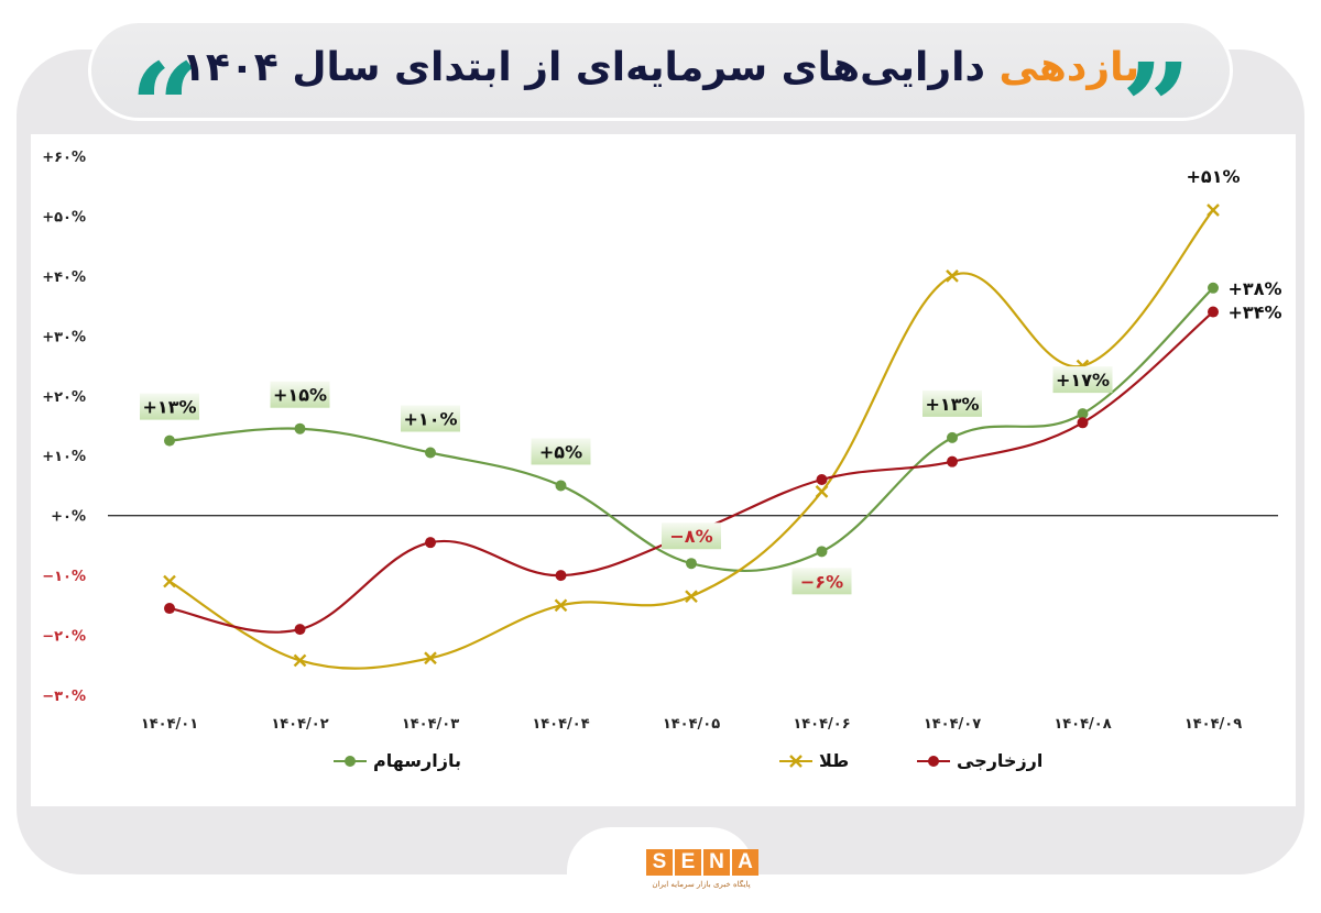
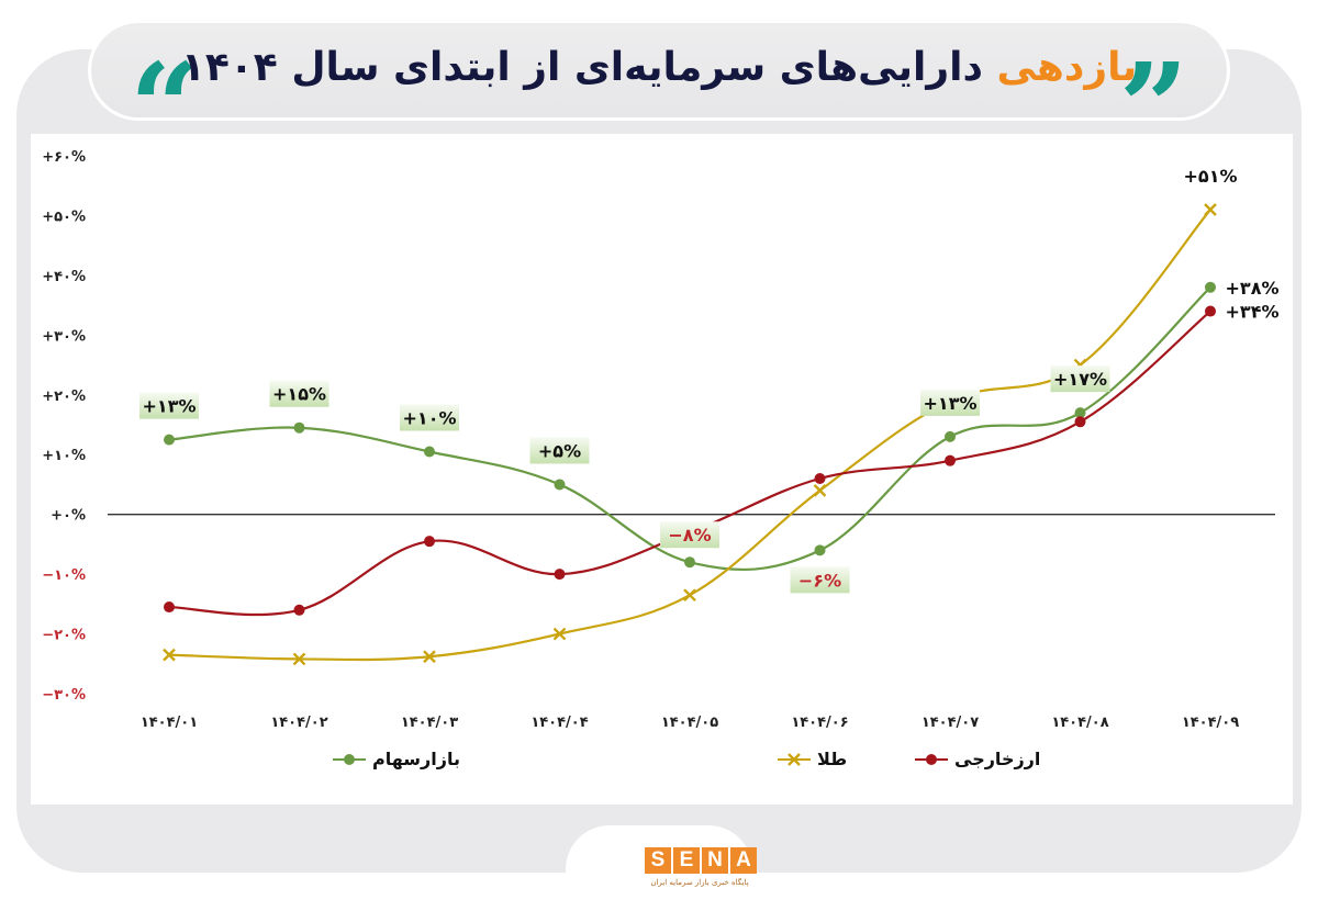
طلا/۱۴۰۴/۰۱: -11% -> -24%
ارز خارجی/۱۴۰۴/۰۲: -19% -> -16%
طلا/۱۴۰۴/۰۴: -15% -> -20%
طلا/۱۴۰۴/۰۷: 40% -> 19%
